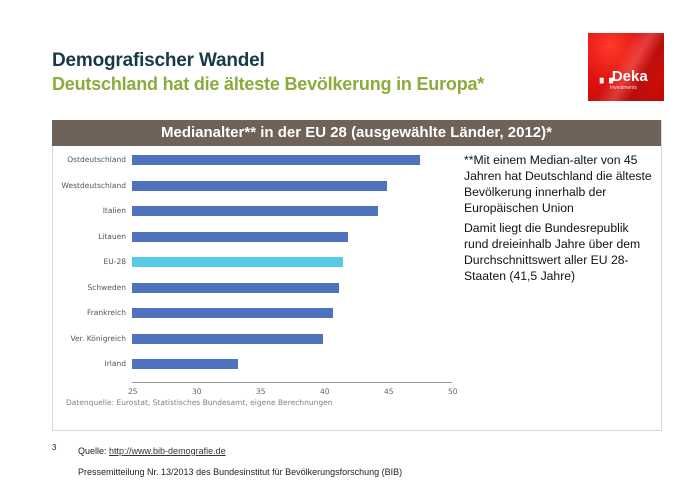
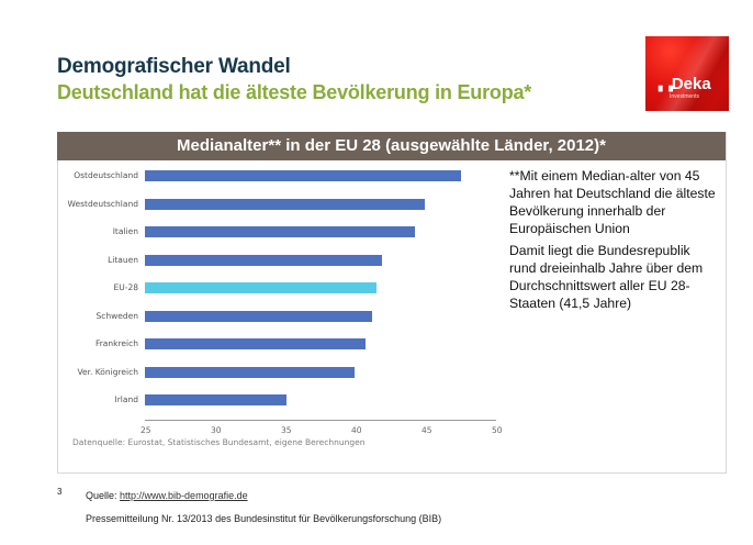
Irland: 33.3 -> 35.1
